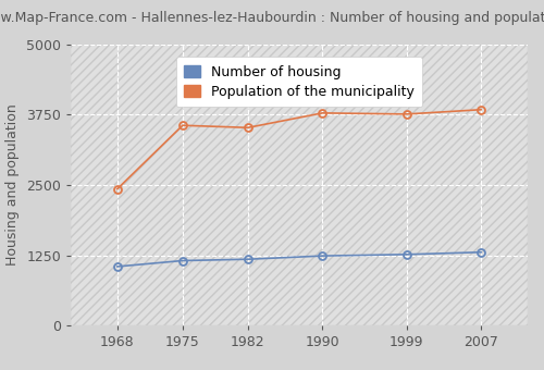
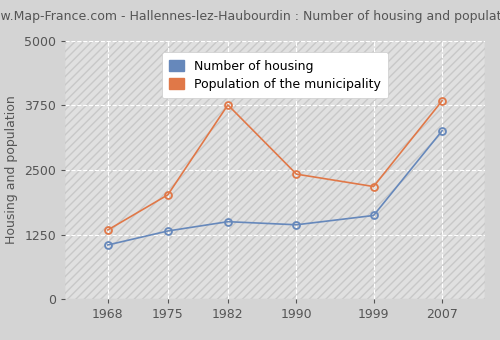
Population of the municipality/1968: 2430 -> 1340
Number of housing/1975: 1160 -> 1320
Population of the municipality/1975: 3560 -> 2020
Number of housing/1982: 1180 -> 1500
Population of the municipality/1982: 3520 -> 3760
Number of housing/1990: 1240 -> 1440
Population of the municipality/1990: 3780 -> 2420
Number of housing/1999: 1260 -> 1620
Population of the municipality/1999: 3760 -> 2180
Number of housing/2007: 1300 -> 3260
